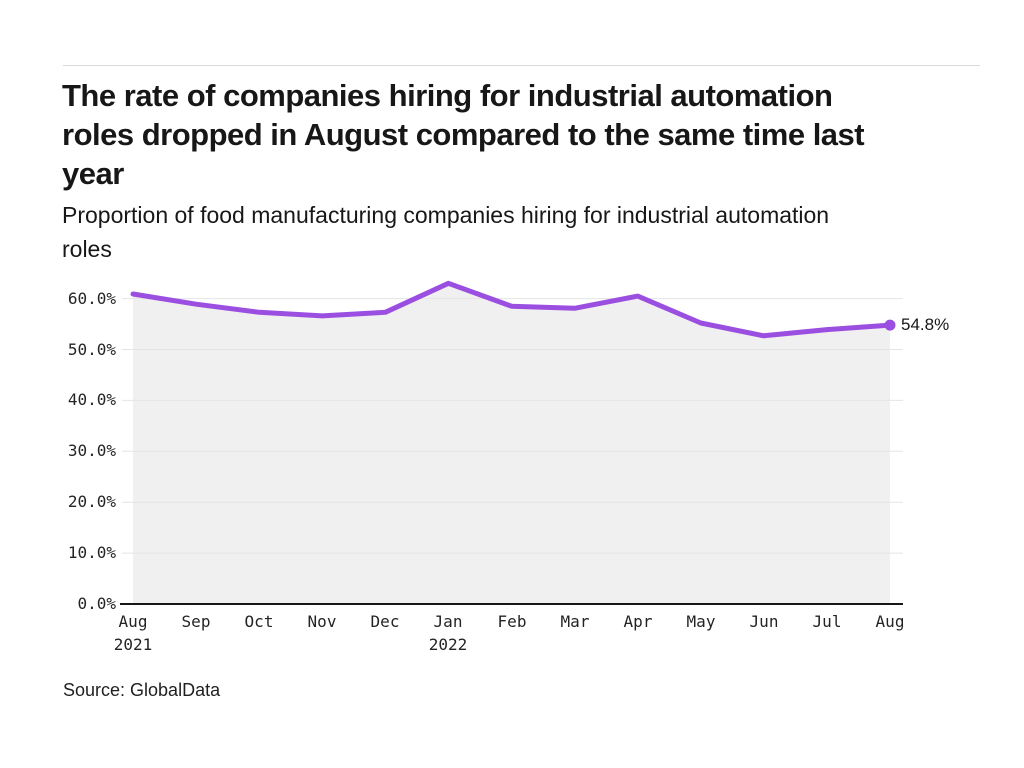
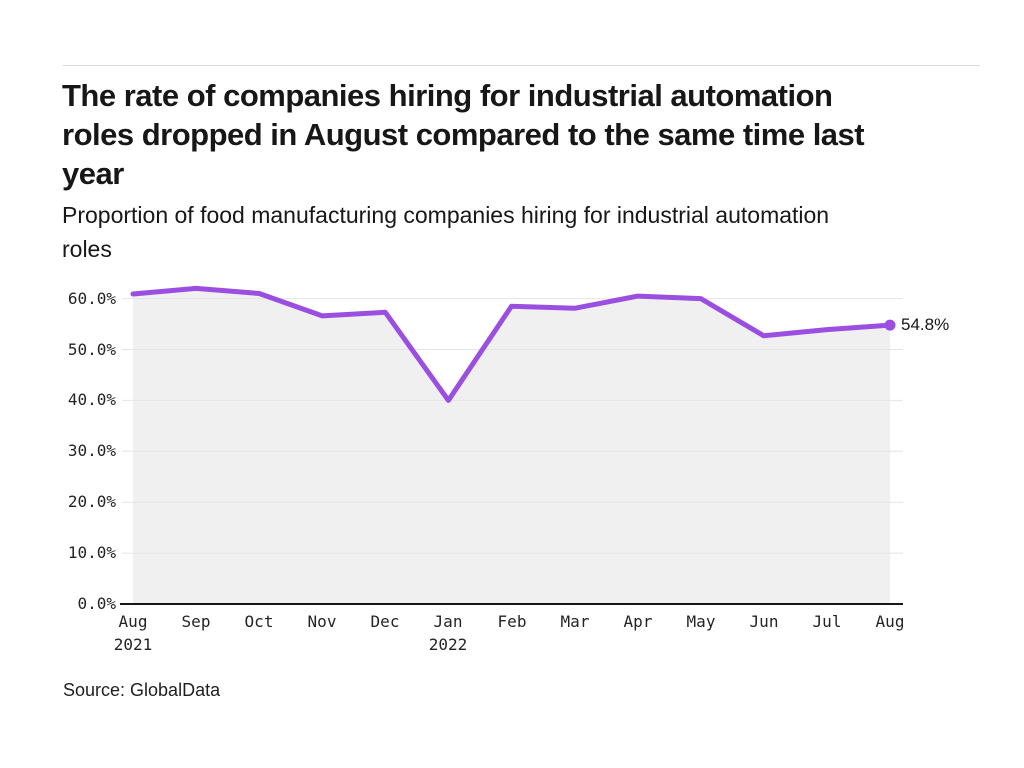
Sep: 59% -> 62%
Oct: 57% -> 61%
Jan 2022: 63% -> 40%
May: 55% -> 60%
